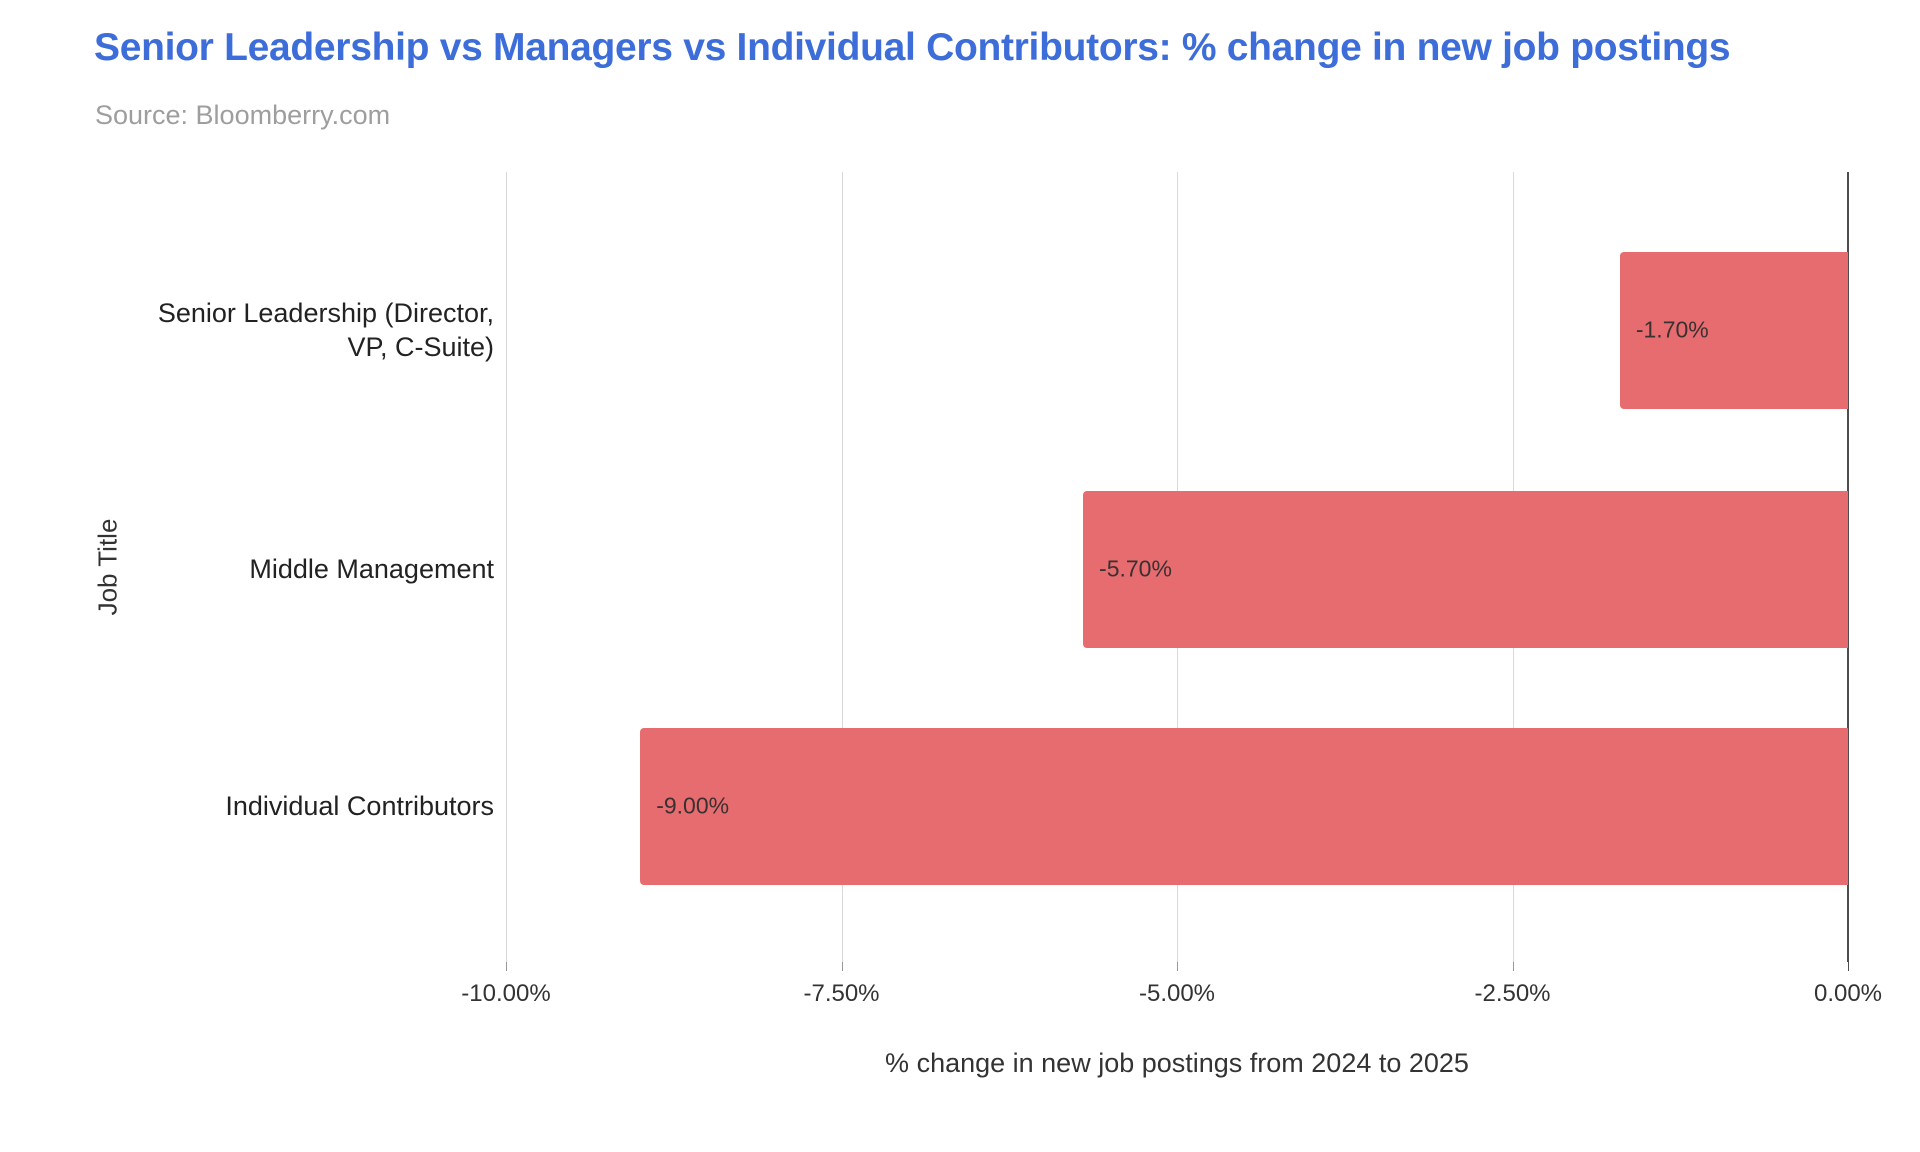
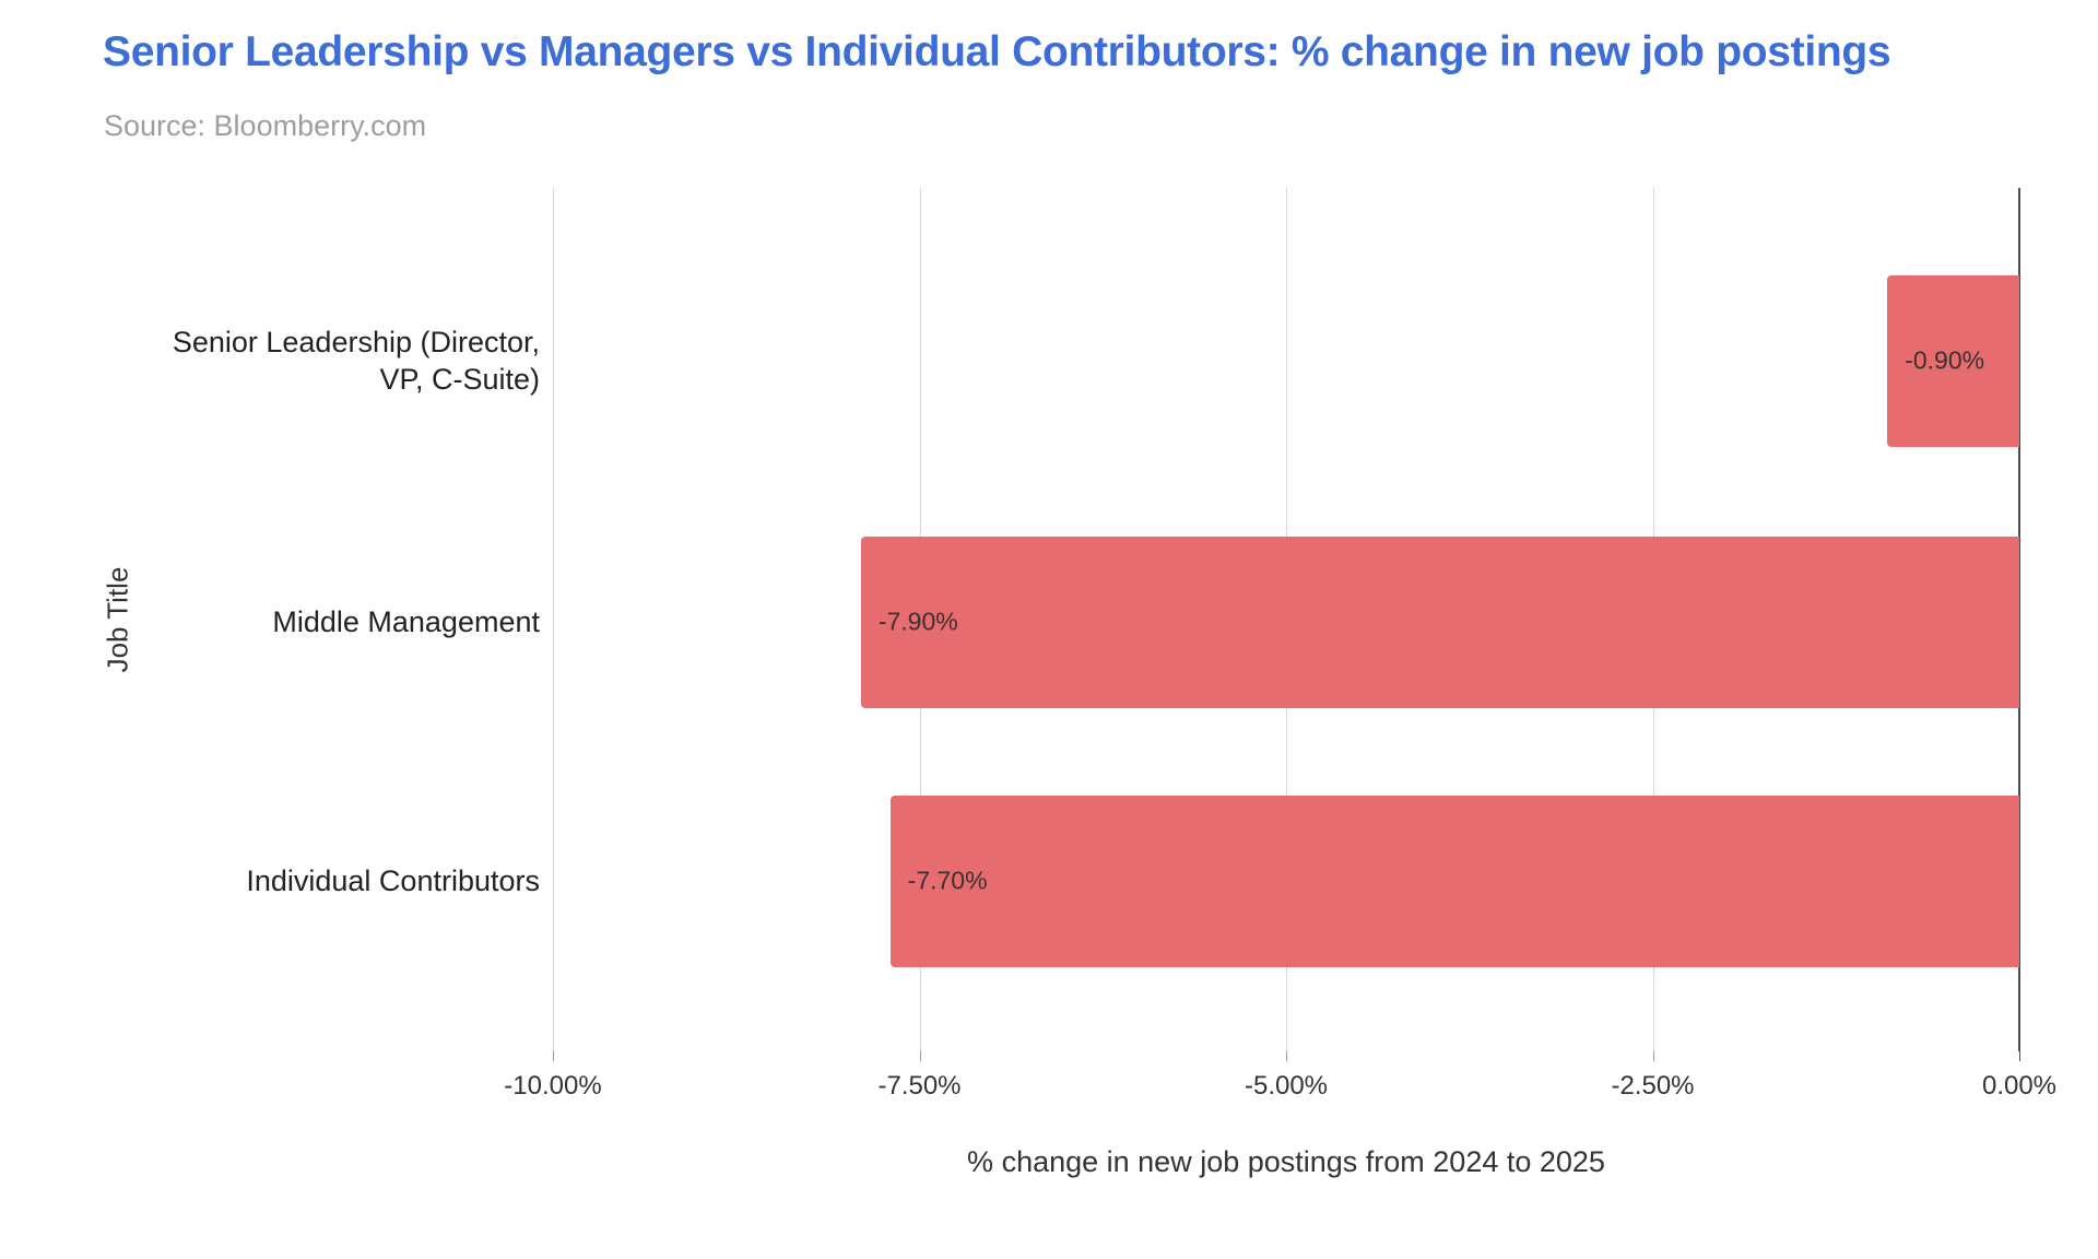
Senior Leadership (Director, VP, C-Suite): -1.70% -> -0.90%
Middle Management: -5.70% -> -7.90%
Individual Contributors: -9.00% -> -7.70%
